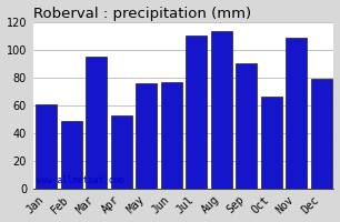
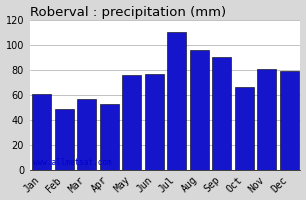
Mar: 95 -> 57
Aug: 113 -> 96
Nov: 109 -> 81
